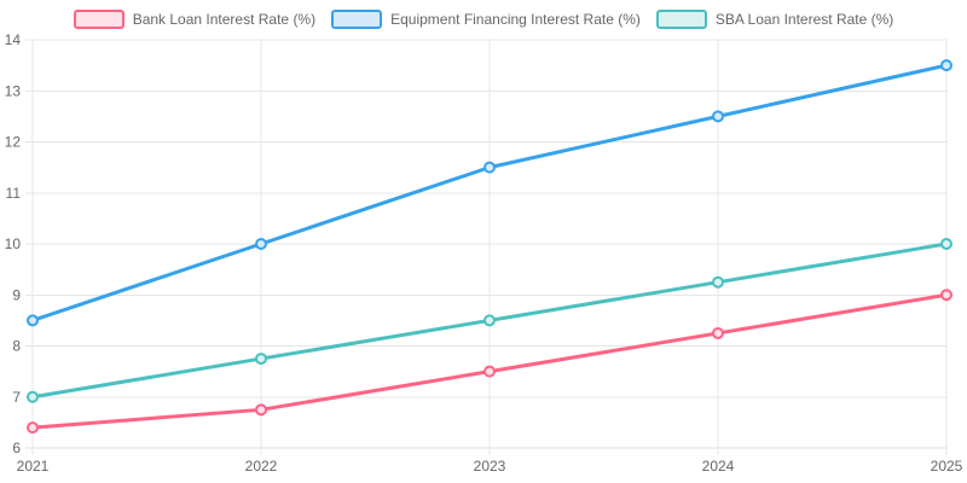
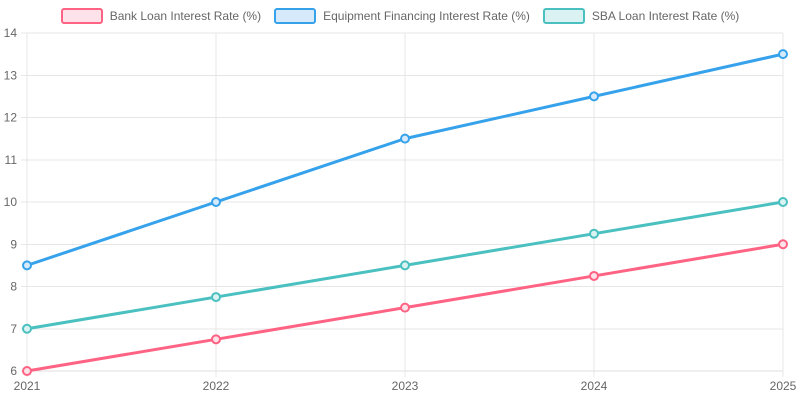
Bank Loan Interest Rate (%)/2021: 6.4 -> 6.0
